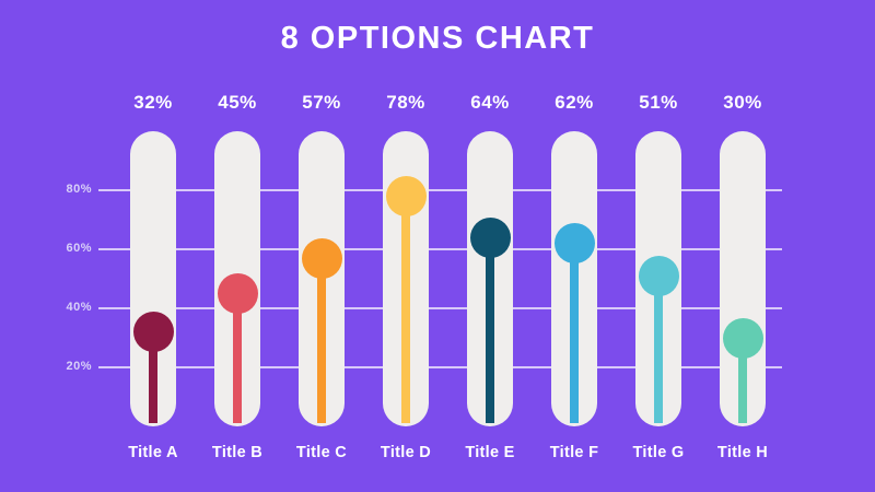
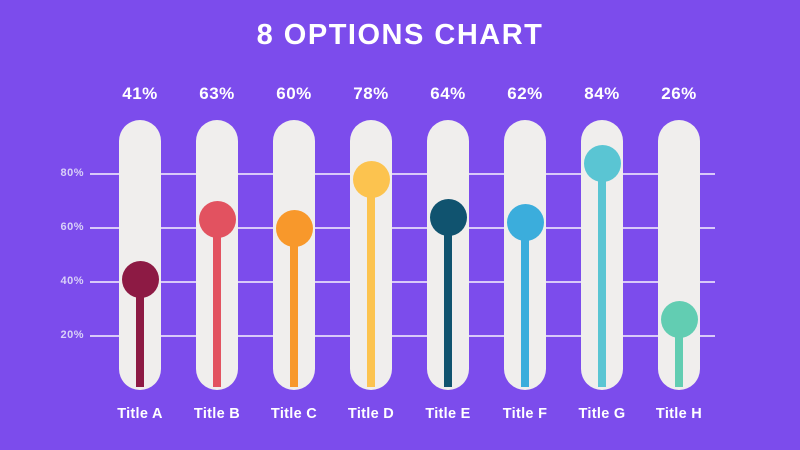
Title A: 32% -> 41%
Title B: 45% -> 63%
Title C: 57% -> 60%
Title G: 51% -> 84%
Title H: 30% -> 26%
